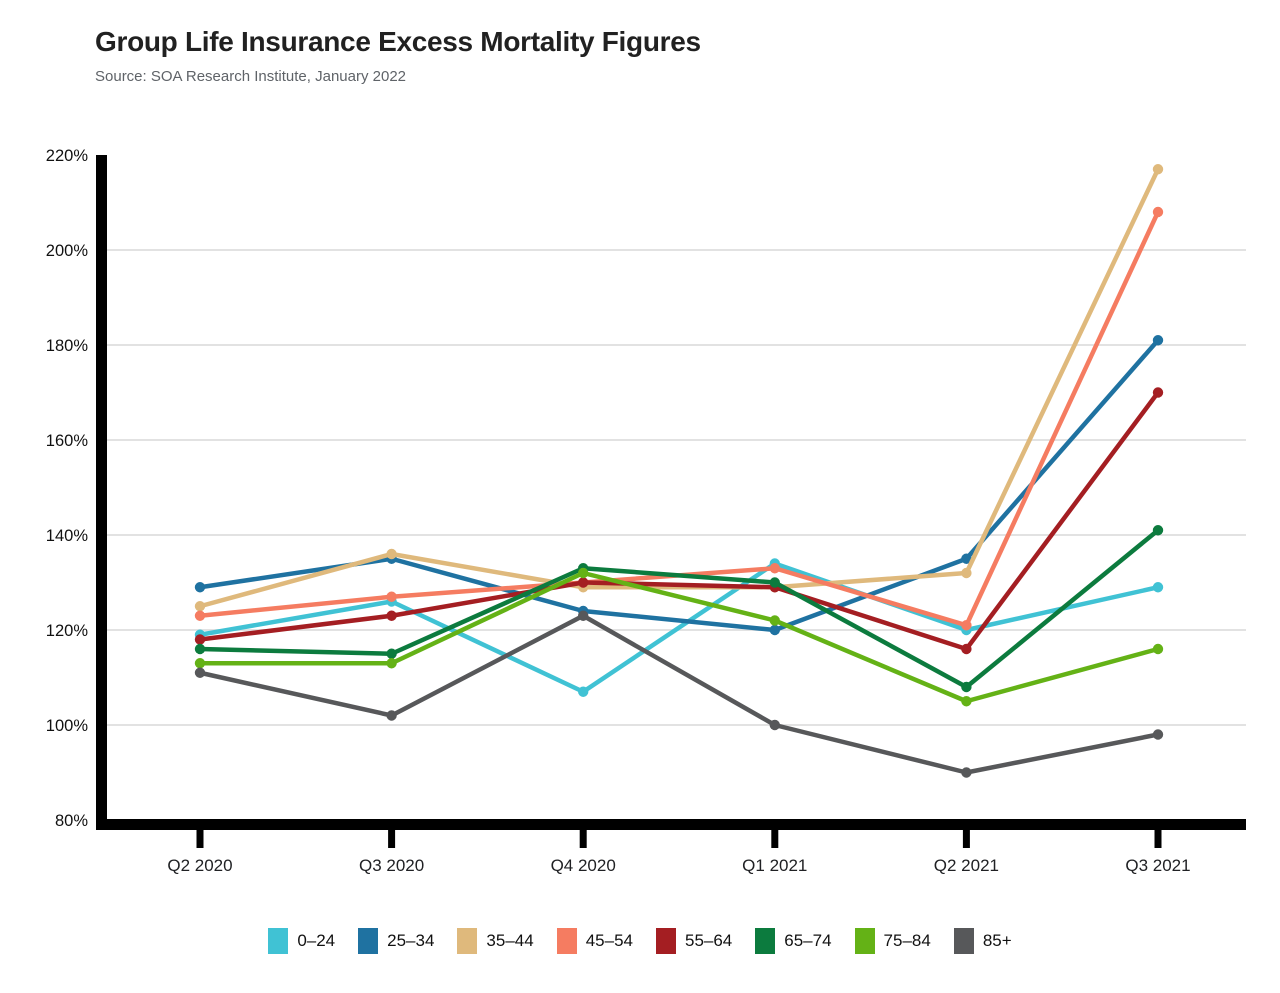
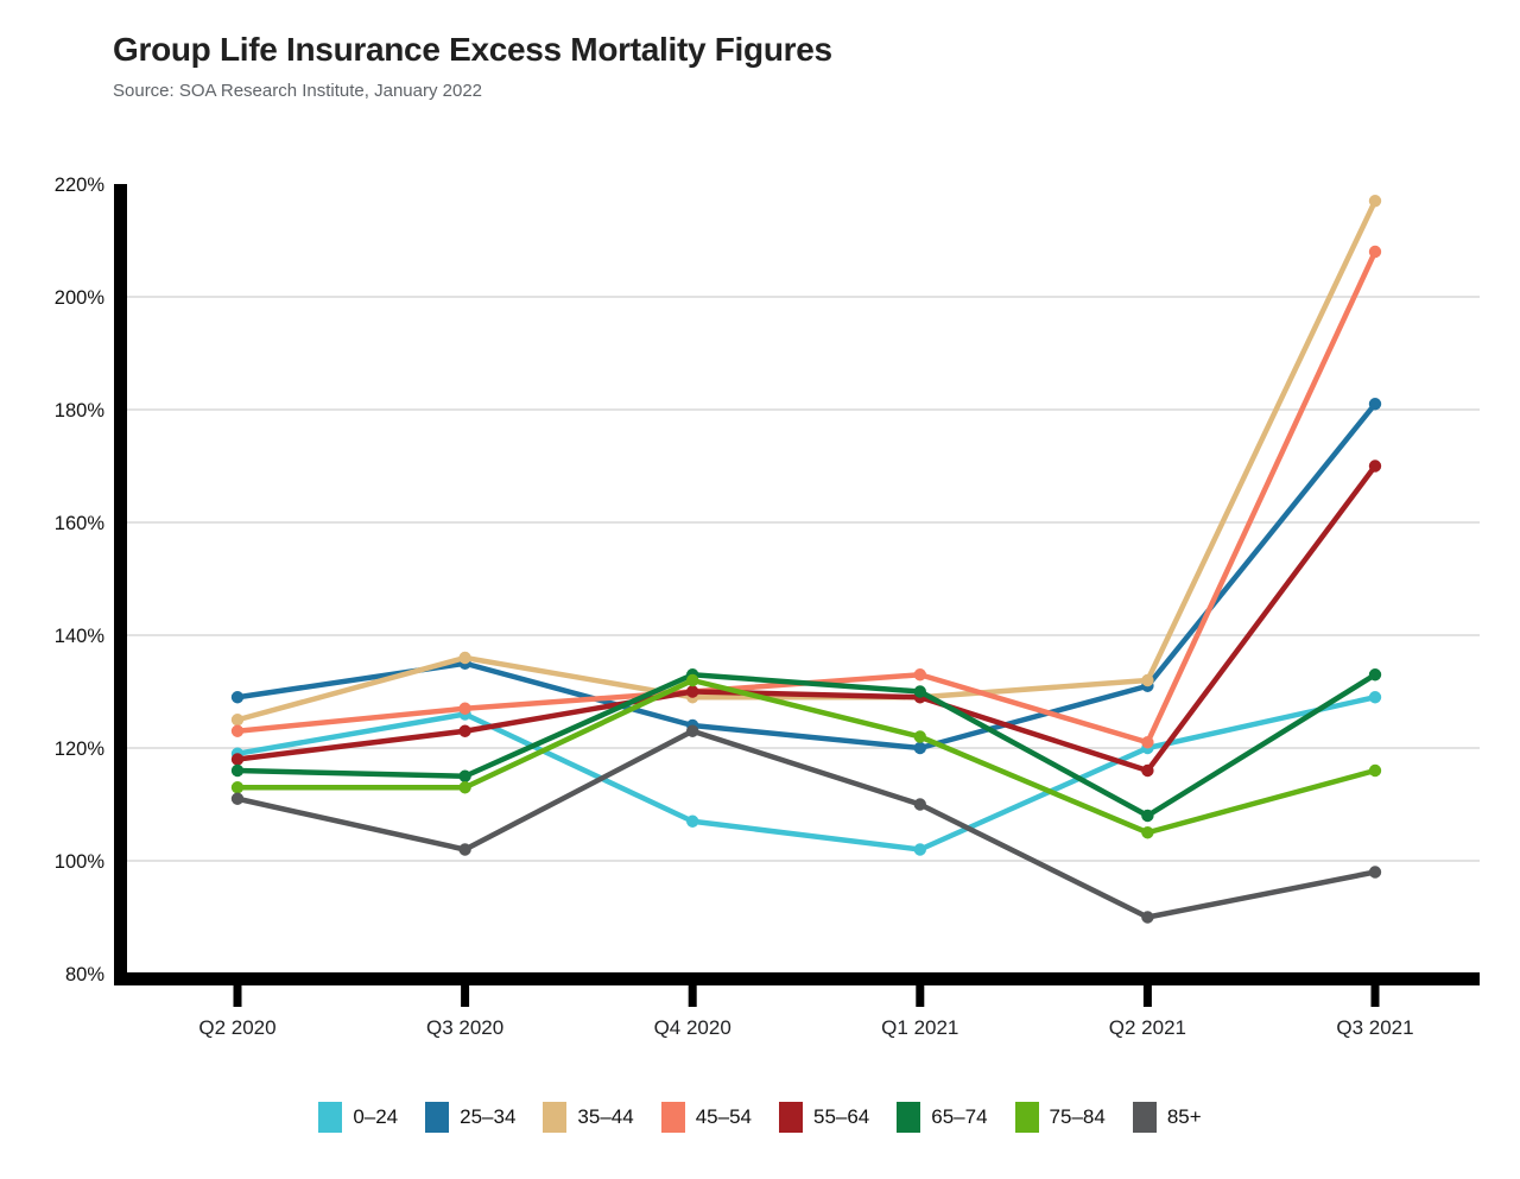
0–24/Q1 2021: 134% -> 102%
85+/Q1 2021: 100% -> 110%
25–34/Q2 2021: 135% -> 131%
65–74/Q3 2021: 141% -> 133%
